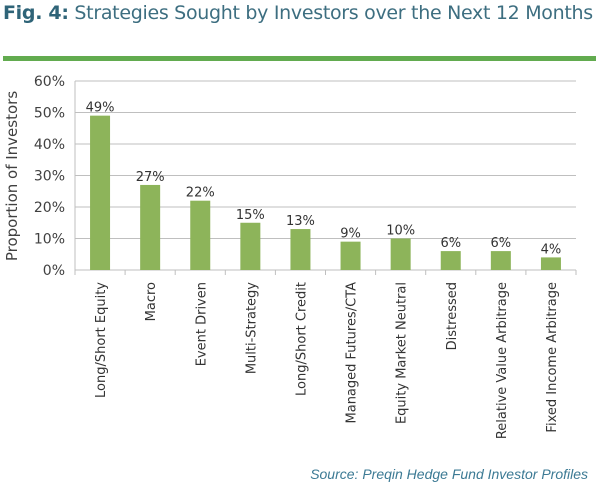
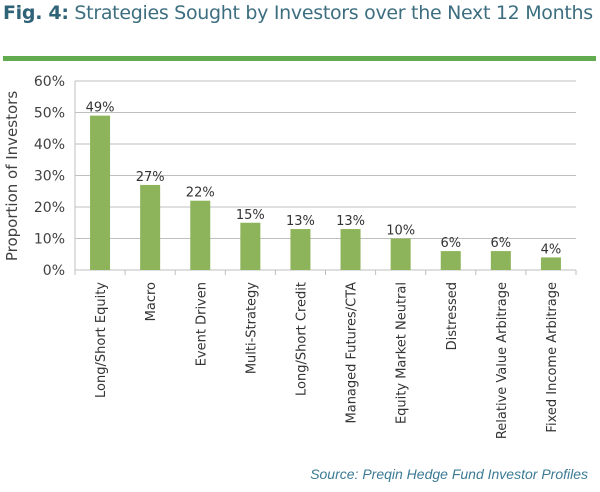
Managed Futures/CTA: 9% -> 13%
